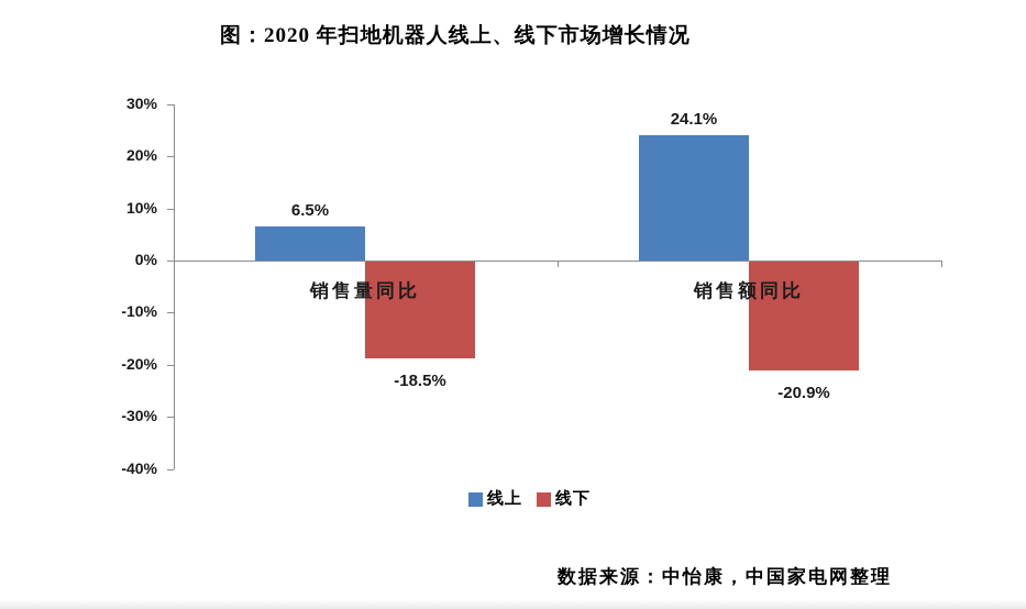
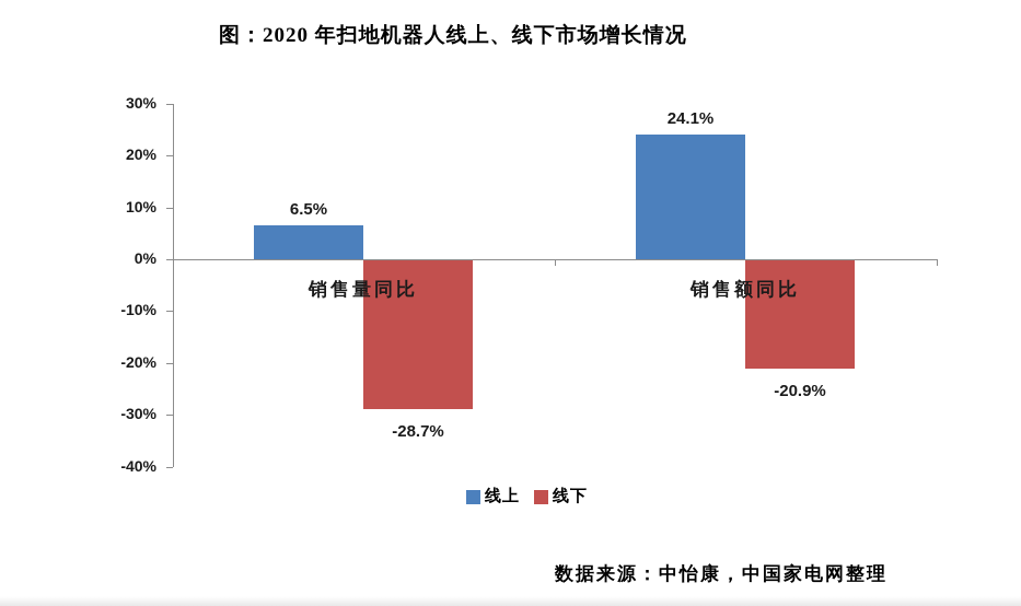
线下/销售量同比: -18.5% -> -28.7%
